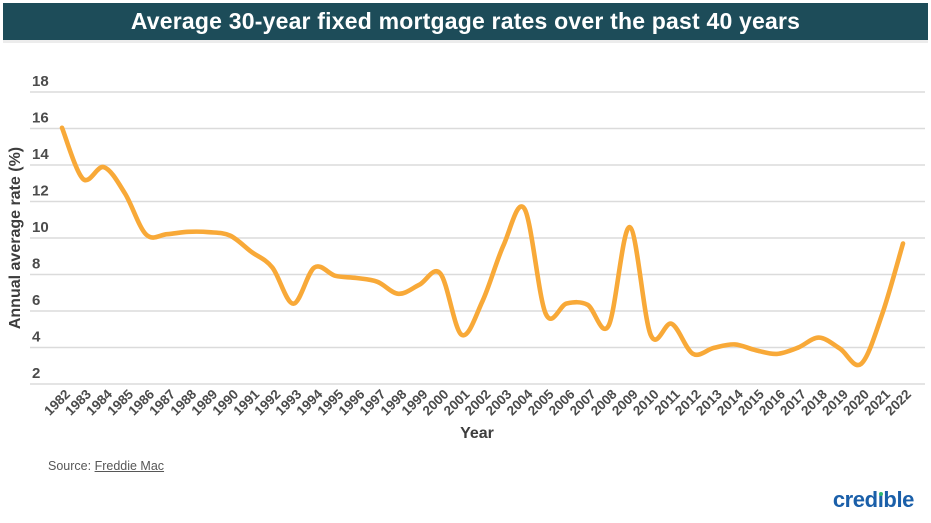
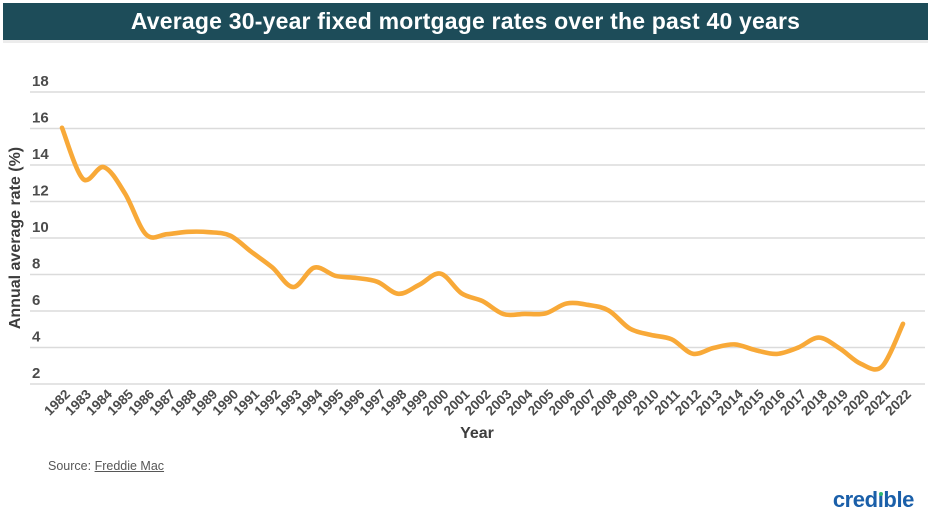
1993: 6.4 -> 7.3
2001: 4.7 -> 7.0
2003: 9.6 -> 5.8
2004: 11.6 -> 5.8
2008: 5.2 -> 6.0
2009: 10.6 -> 5.0
2011: 5.3 -> 4.5
2021: 5.8 -> 3.0
2022: 9.7 -> 5.3
